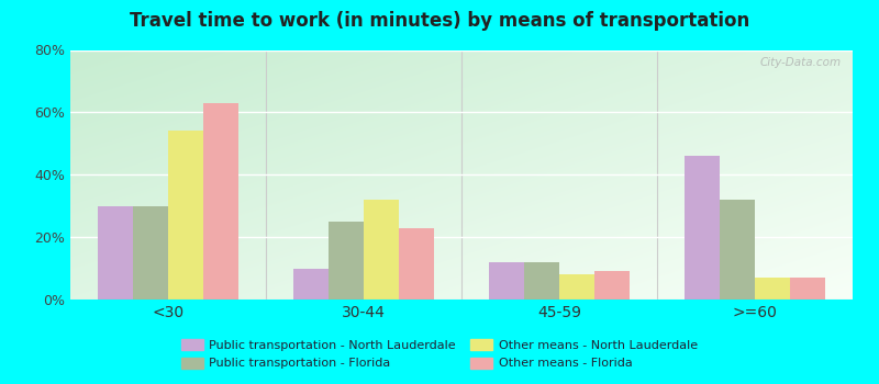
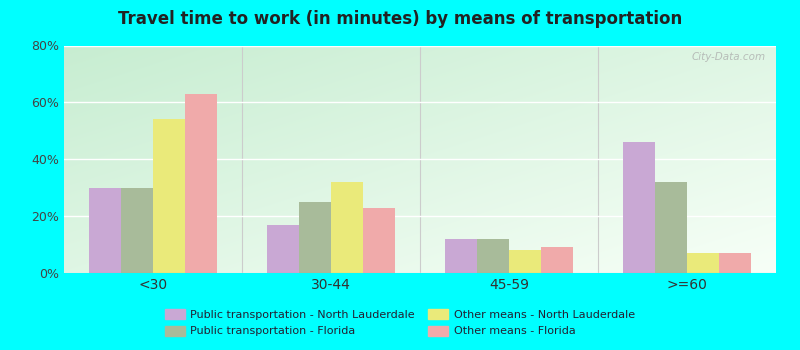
Public transportation - North Lauderdale/30-44: 10% -> 17%
